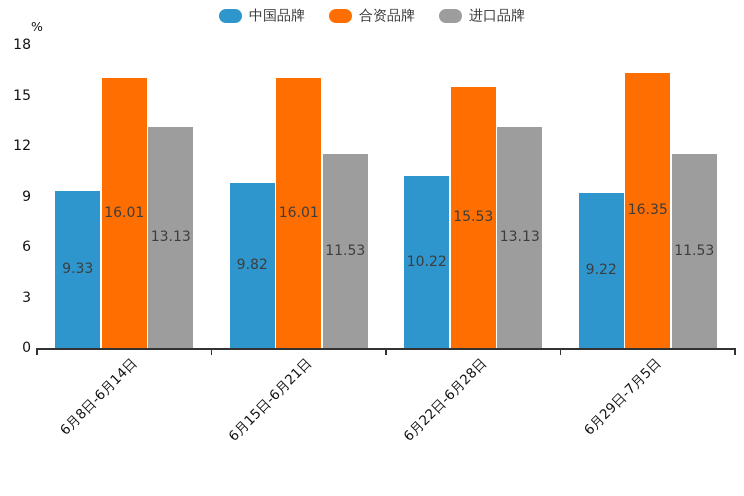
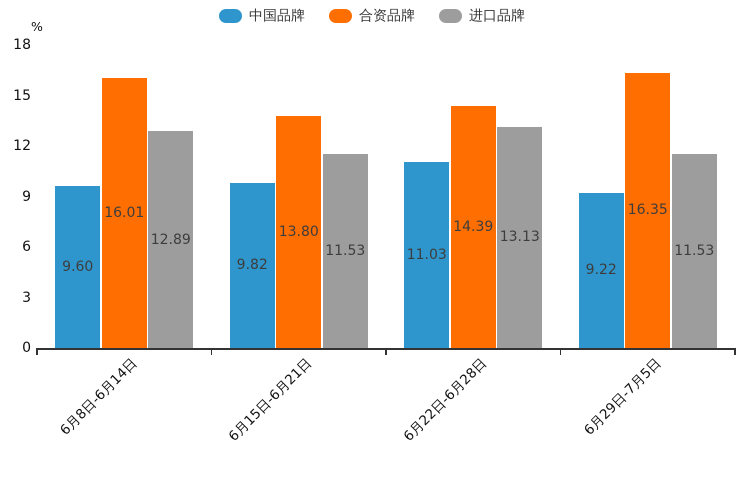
中国品牌/6月8日-6月14日: 9.33 -> 9.60
进口品牌/6月8日-6月14日: 13.13 -> 12.89
合资品牌/6月15日-6月21日: 16.01 -> 13.80
中国品牌/6月22日-6月28日: 10.22 -> 11.03
合资品牌/6月22日-6月28日: 15.53 -> 14.39
